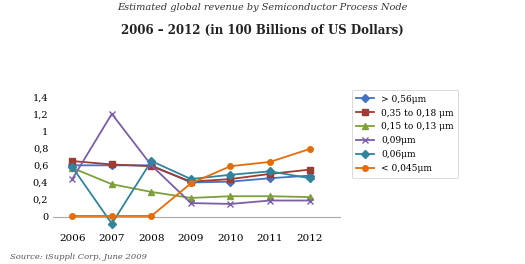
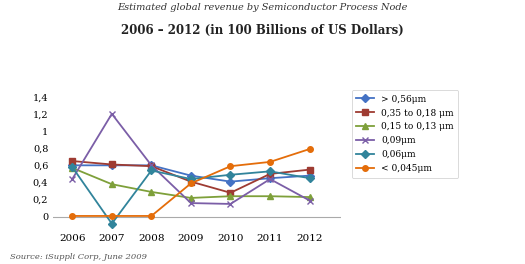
0,06μm/2008: 0,65 -> 0,54
> 0,56μm/2009: 0,40 -> 0,48
0,35 to 0,18 μm/2010: 0,44 -> 0,28
0,09μm/2011: 0,19 -> 0,44
